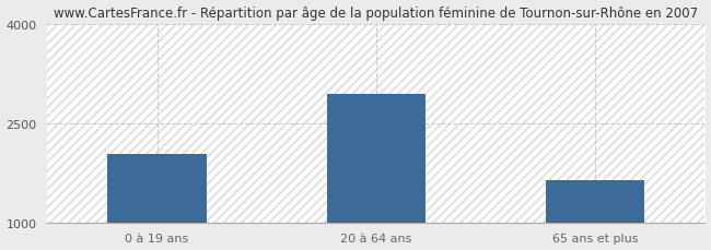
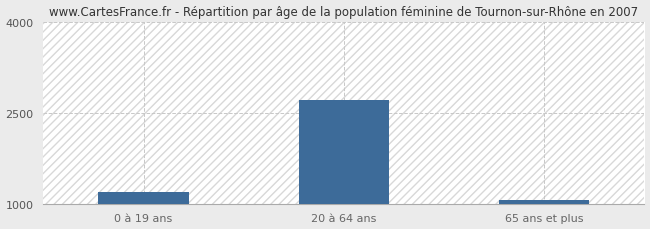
0 à 19 ans: 2040 -> 1200
20 à 64 ans: 2940 -> 2700
65 ans et plus: 1640 -> 1060
